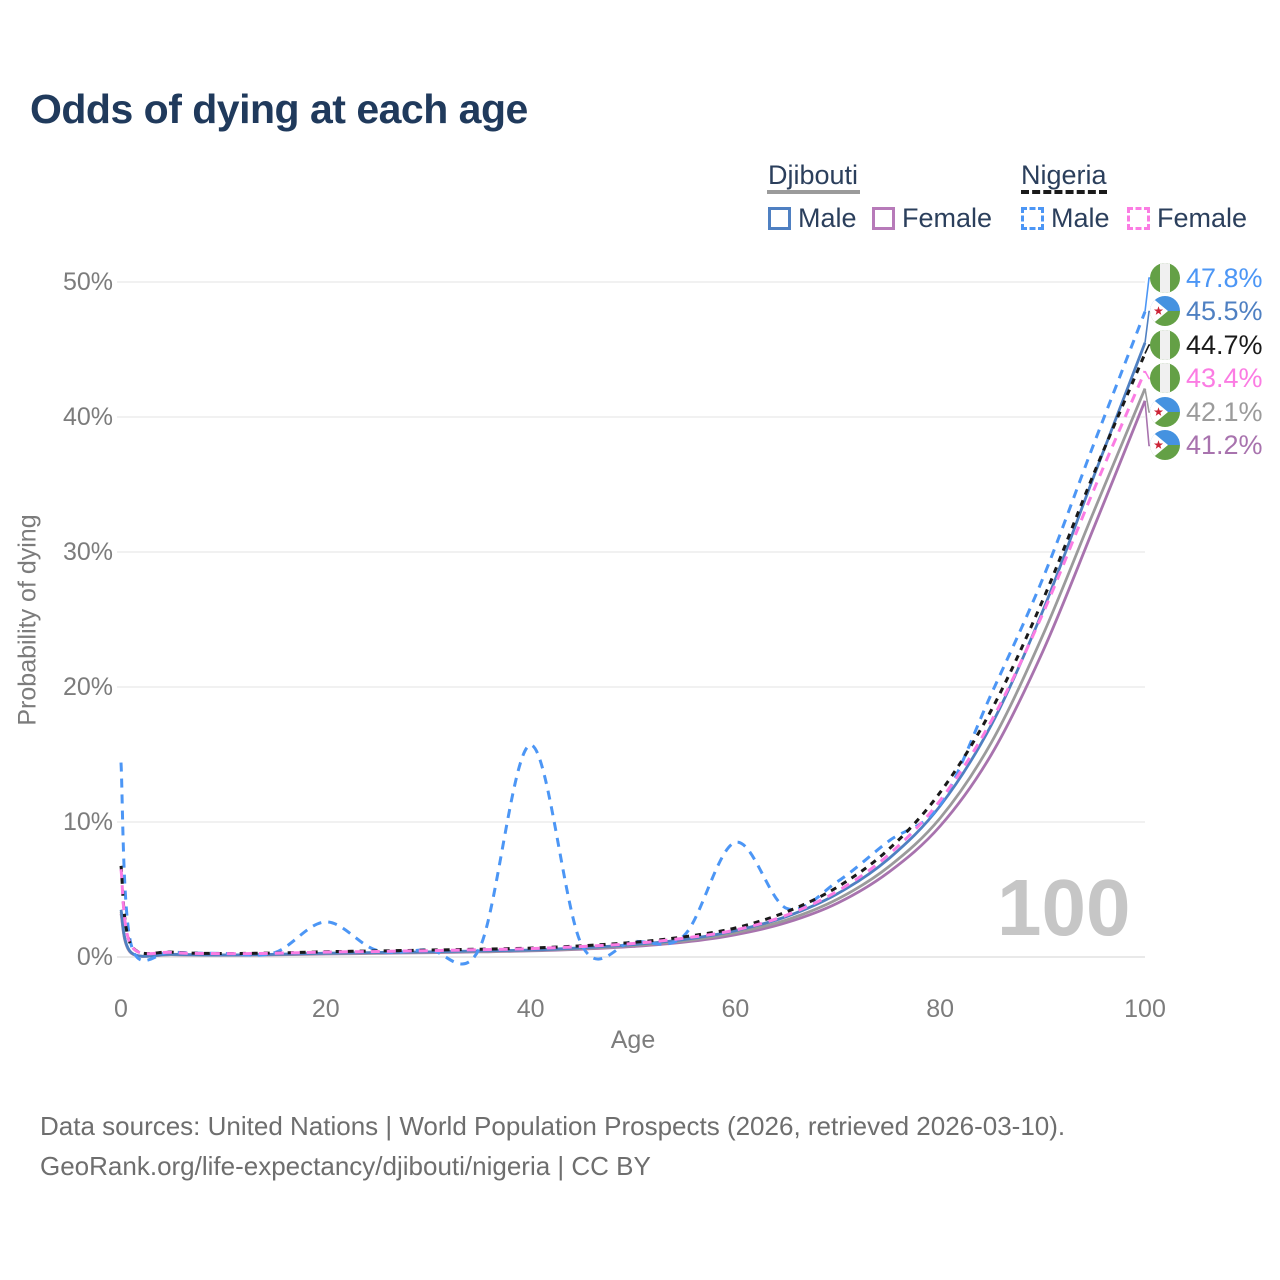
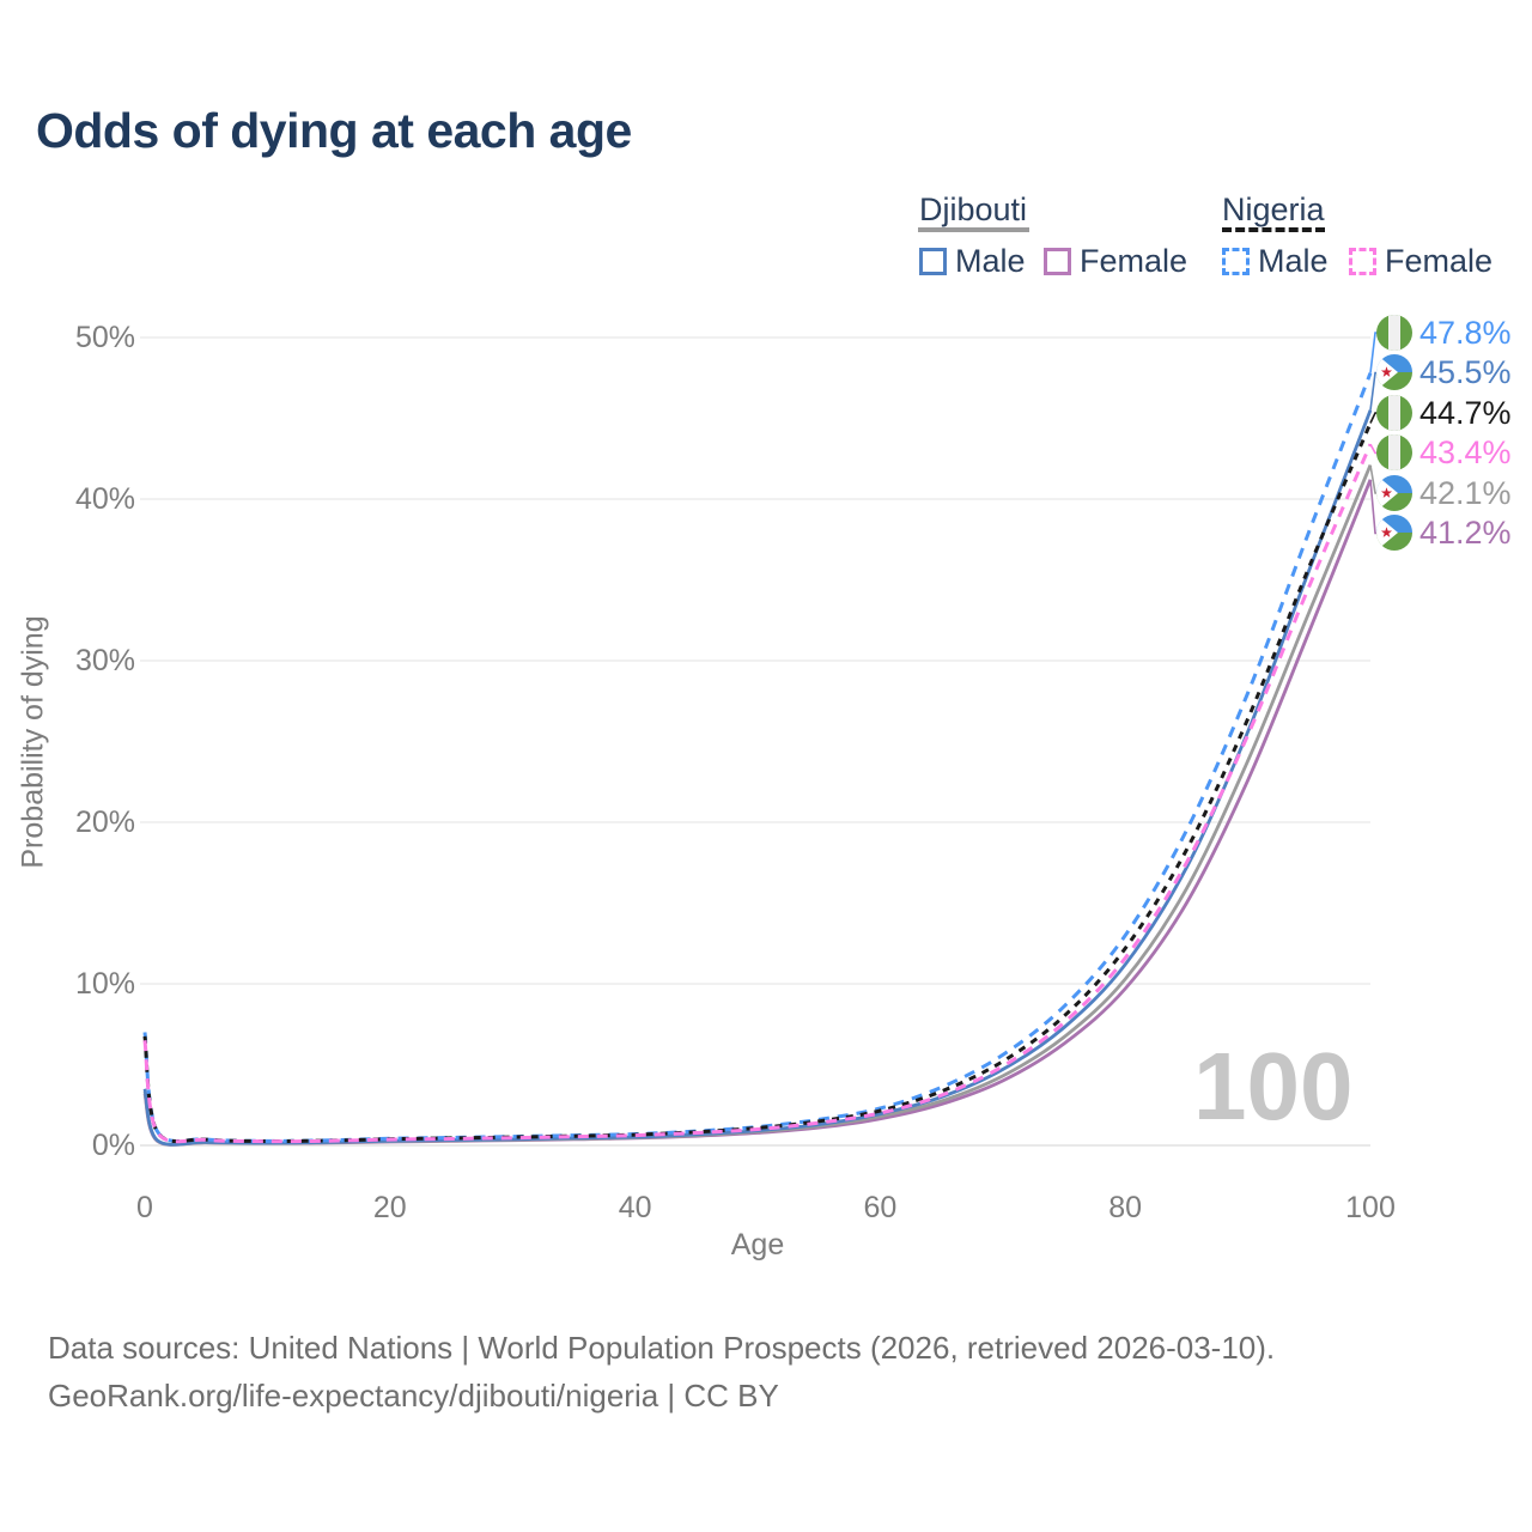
Nigeria Male/0: 14.4% -> 7.0%
Nigeria Male/20: 2.6% -> 0.4%
Nigeria Male/40: 15.7% -> 0.7%
Nigeria Male/60: 8.5% -> 2.3%
Nigeria Male/80: 11.3% -> 13.0%
